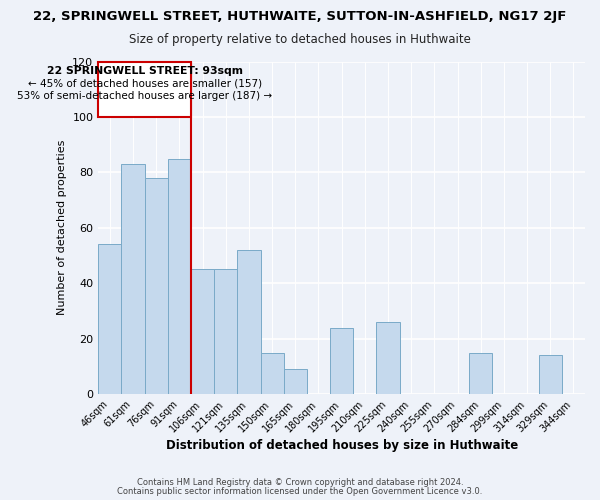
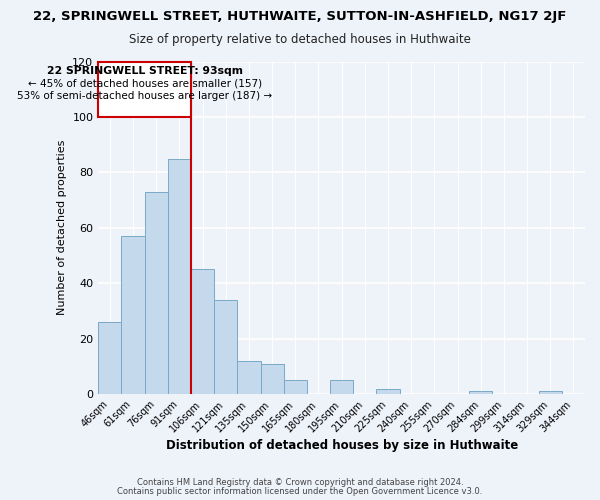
46sqm: 54 -> 26
61sqm: 83 -> 57
76sqm: 78 -> 73
121sqm: 45 -> 34
135sqm: 52 -> 12
150sqm: 15 -> 11
165sqm: 9 -> 5
195sqm: 24 -> 5
225sqm: 26 -> 2
284sqm: 15 -> 1
329sqm: 14 -> 1
